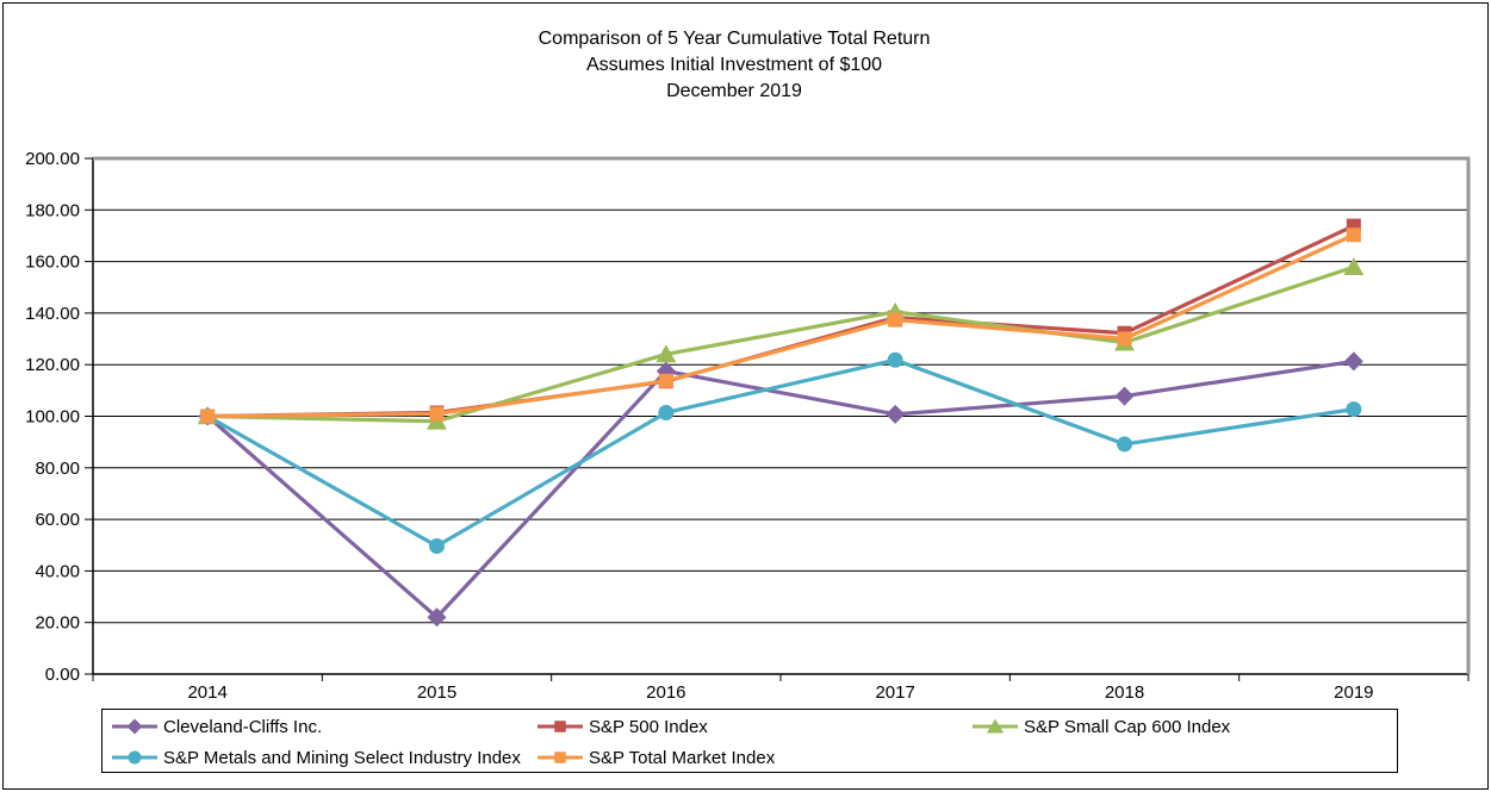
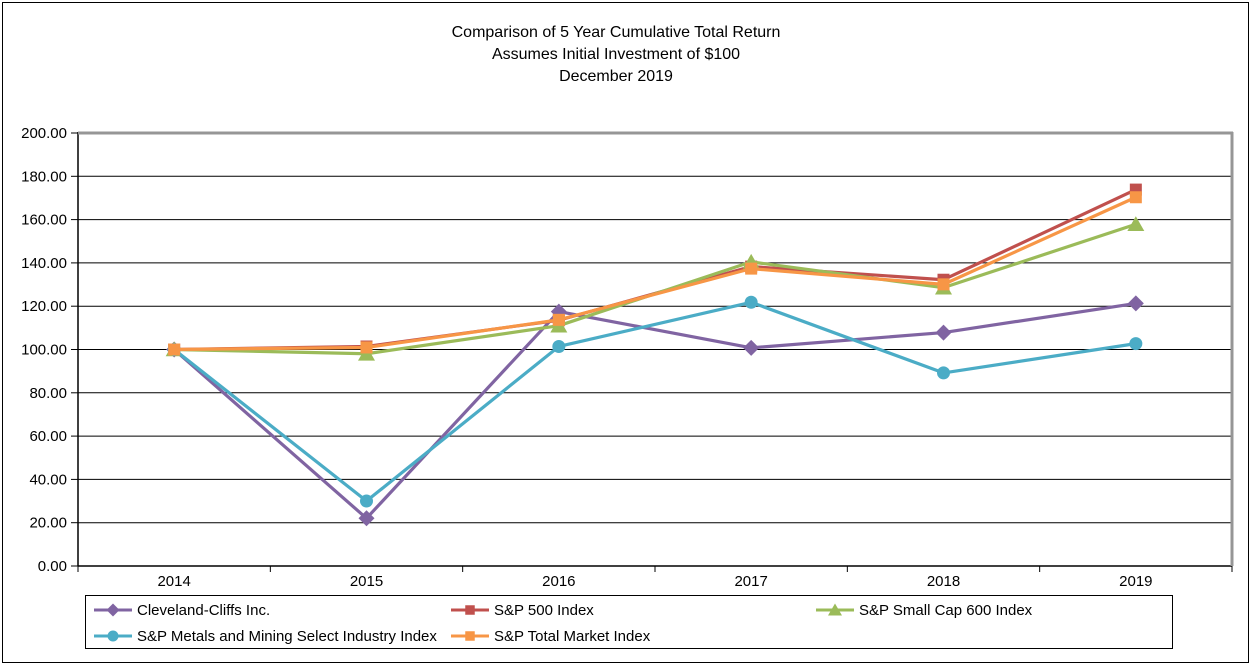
S&P Metals and Mining Select Industry Index/2015: 50 -> 30
S&P Small Cap 600 Index/2016: 124 -> 111
